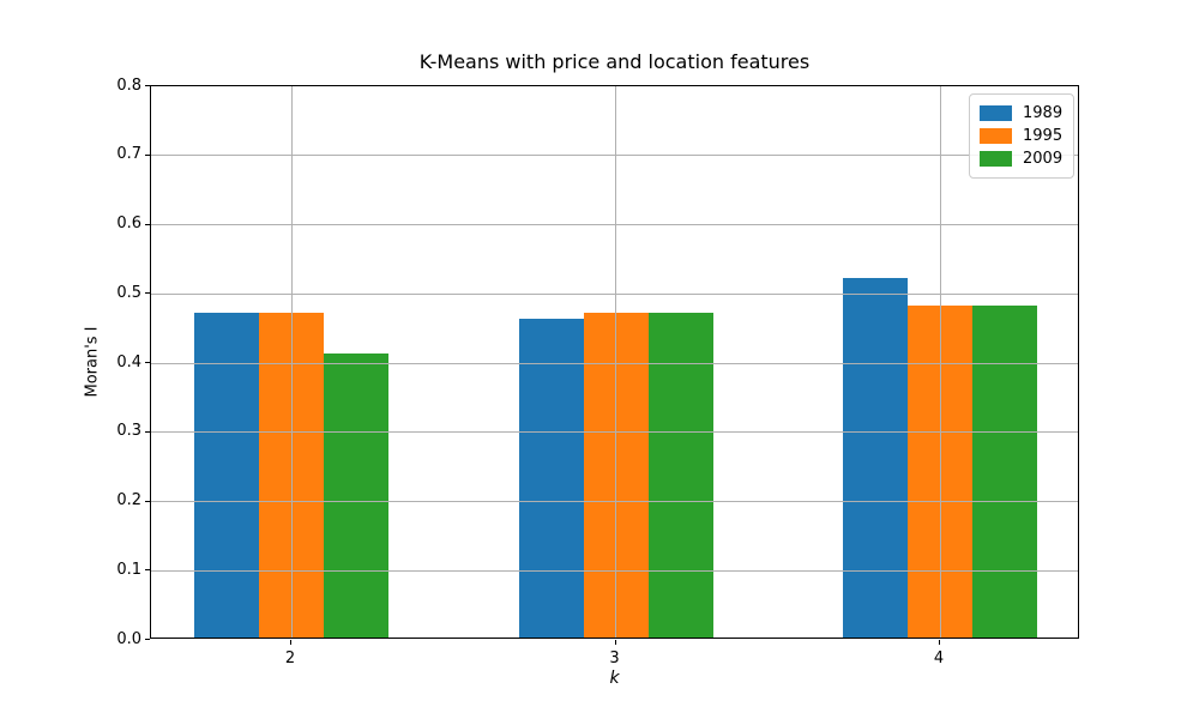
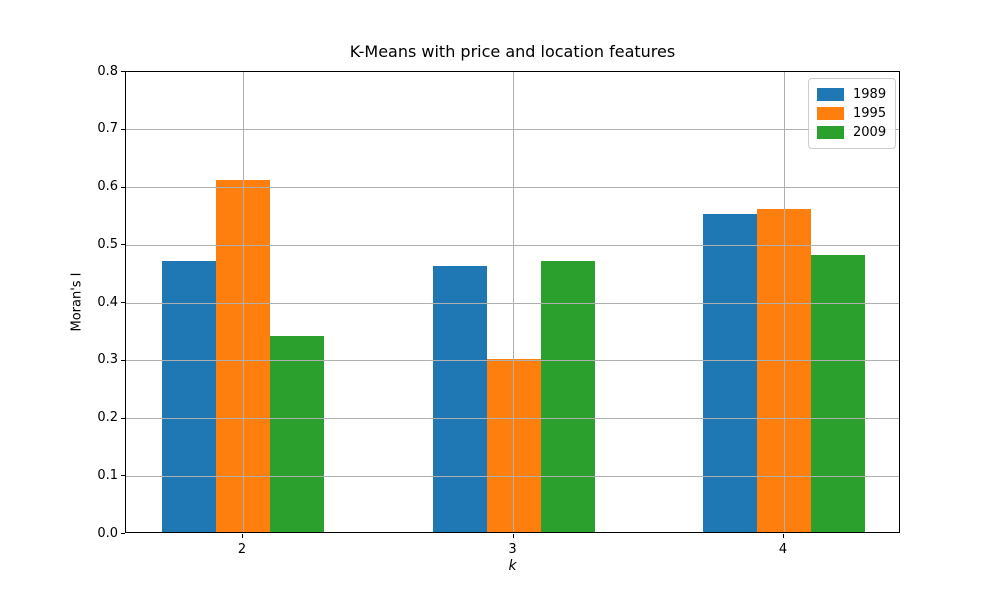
1995/2: 0.47 -> 0.61
2009/2: 0.41 -> 0.34
1995/3: 0.47 -> 0.30
1989/4: 0.52 -> 0.55
1995/4: 0.48 -> 0.56
